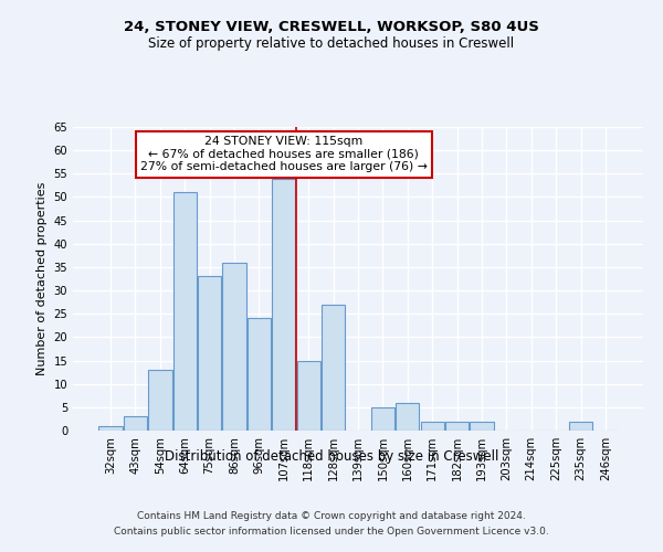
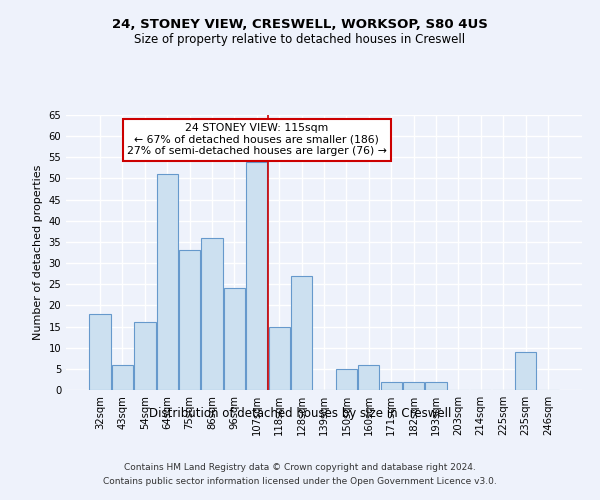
32sqm: 1 -> 18
43sqm: 3 -> 6
54sqm: 13 -> 16
235sqm: 2 -> 9
